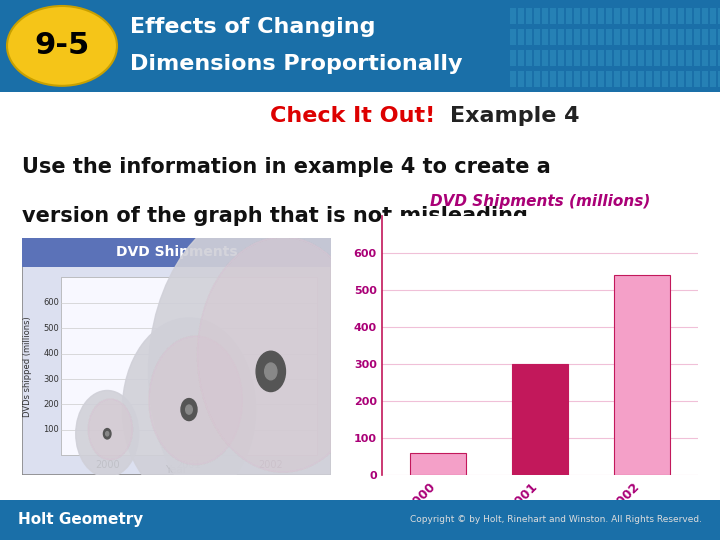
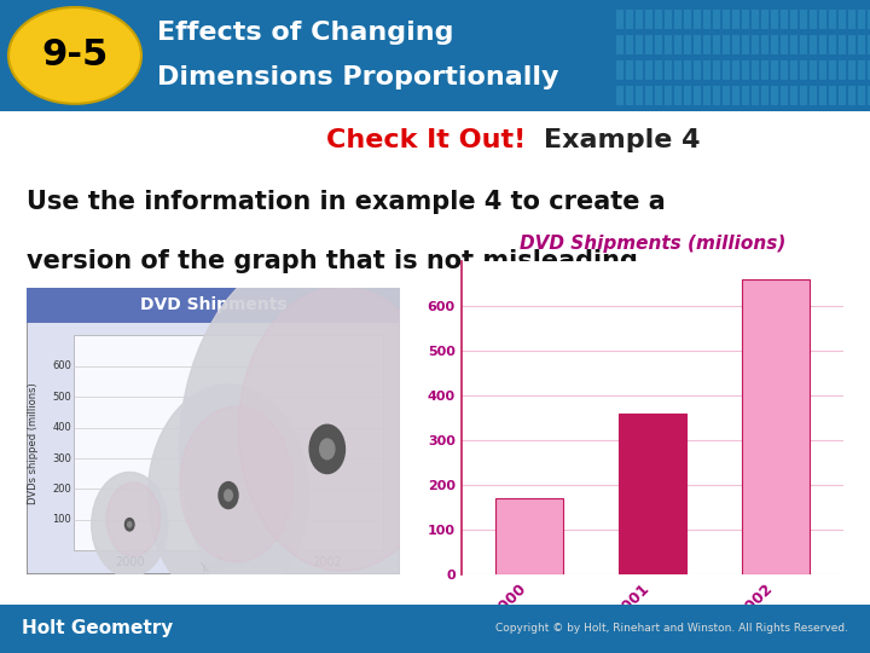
2000: 60 -> 170
2001: 300 -> 360
2002: 540 -> 660
